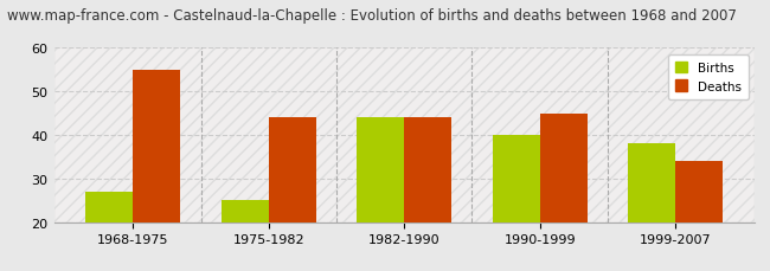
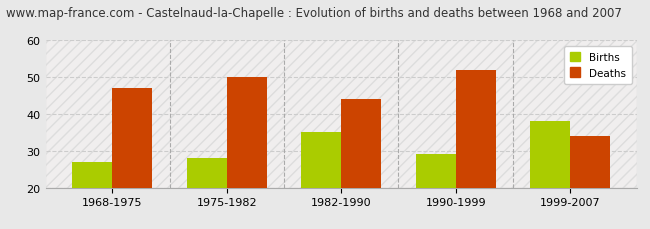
Deaths/1968-1975: 55 -> 47
Births/1975-1982: 25 -> 28
Deaths/1975-1982: 44 -> 50
Births/1982-1990: 44 -> 35
Births/1990-1999: 40 -> 29
Deaths/1990-1999: 45 -> 52
